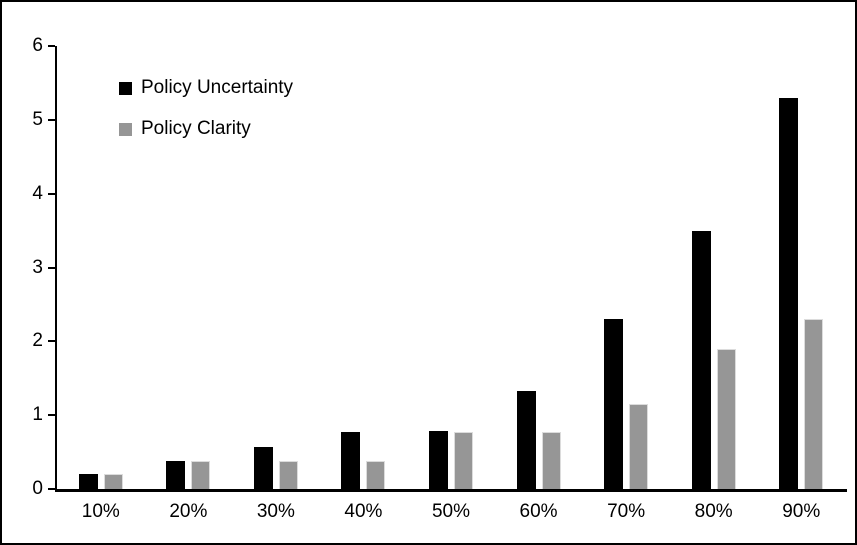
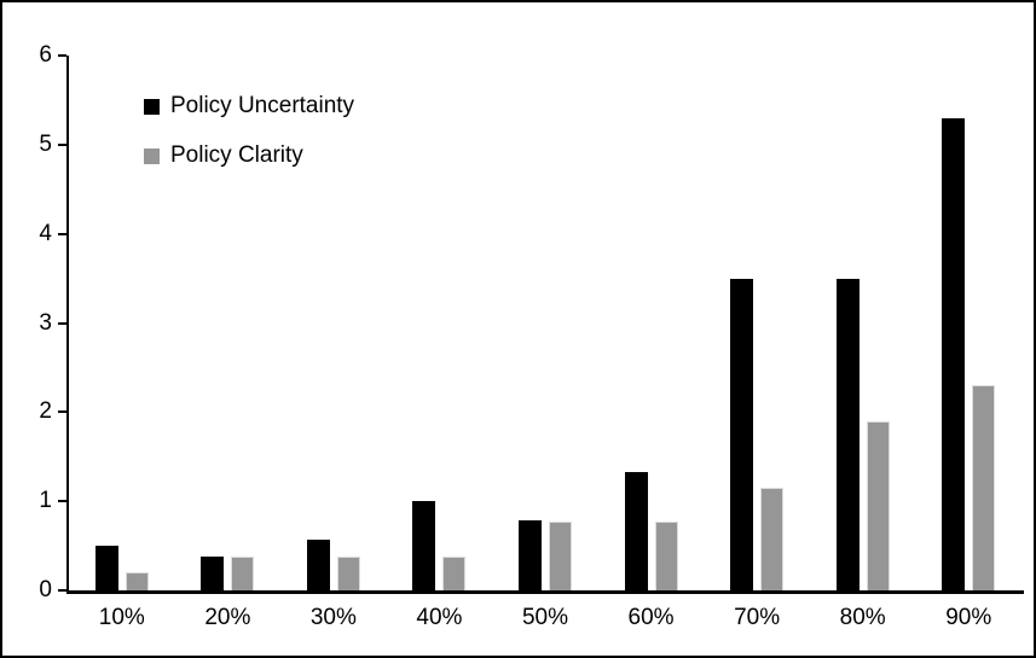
Policy Uncertainty/10%: 0.2 -> 0.5
Policy Uncertainty/40%: 0.8 -> 1.0
Policy Uncertainty/70%: 2.3 -> 3.5
